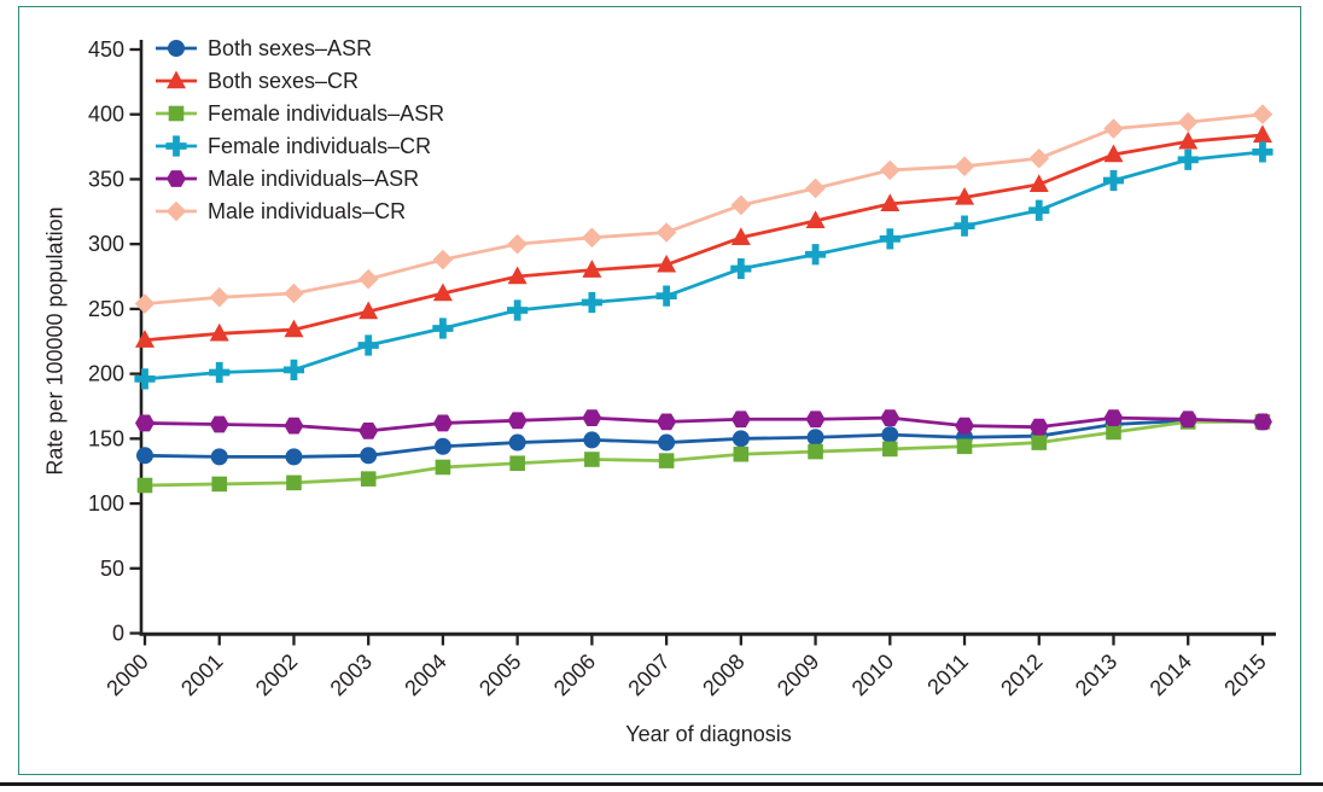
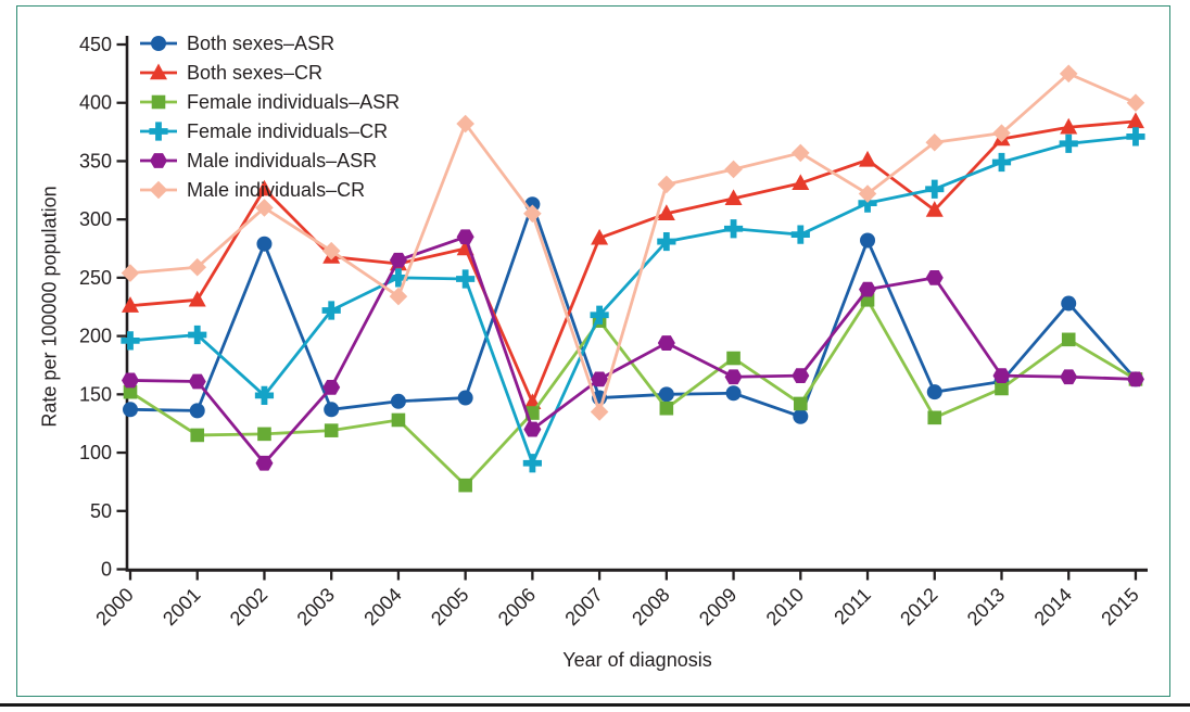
Female individuals–ASR/2000: 114 -> 152
Both sexes–ASR/2002: 136 -> 279
Both sexes–CR/2002: 234 -> 326
Female individuals–CR/2002: 203 -> 149
Male individuals–ASR/2002: 160 -> 91
Male individuals–CR/2002: 262 -> 310
Both sexes–CR/2003: 248 -> 268
Female individuals–CR/2004: 235 -> 250
Male individuals–ASR/2004: 162 -> 265
Male individuals–CR/2004: 288 -> 234
Female individuals–ASR/2005: 131 -> 72
Male individuals–ASR/2005: 164 -> 285
Male individuals–CR/2005: 300 -> 382
Both sexes–ASR/2006: 149 -> 313
Both sexes–CR/2006: 280 -> 143
Female individuals–CR/2006: 255 -> 91
Male individuals–ASR/2006: 166 -> 120
Female individuals–ASR/2007: 133 -> 213
Female individuals–CR/2007: 260 -> 218
Male individuals–CR/2007: 309 -> 135
Male individuals–ASR/2008: 165 -> 194
Female individuals–ASR/2009: 140 -> 181
Both sexes–ASR/2010: 153 -> 131
Female individuals–CR/2010: 304 -> 287
Both sexes–ASR/2011: 151 -> 282
Both sexes–CR/2011: 336 -> 351
Female individuals–ASR/2011: 144 -> 231
Male individuals–ASR/2011: 160 -> 240
Male individuals–CR/2011: 360 -> 322
Both sexes–CR/2012: 346 -> 308
Female individuals–ASR/2012: 147 -> 130
Male individuals–ASR/2012: 159 -> 250
Male individuals–CR/2013: 389 -> 374
Both sexes–ASR/2014: 164 -> 228
Female individuals–ASR/2014: 163 -> 197
Male individuals–CR/2014: 394 -> 425
